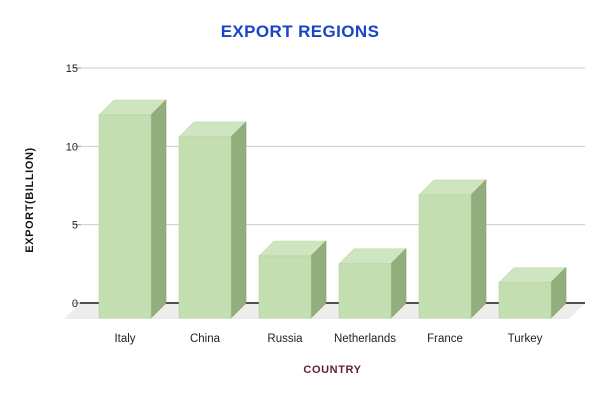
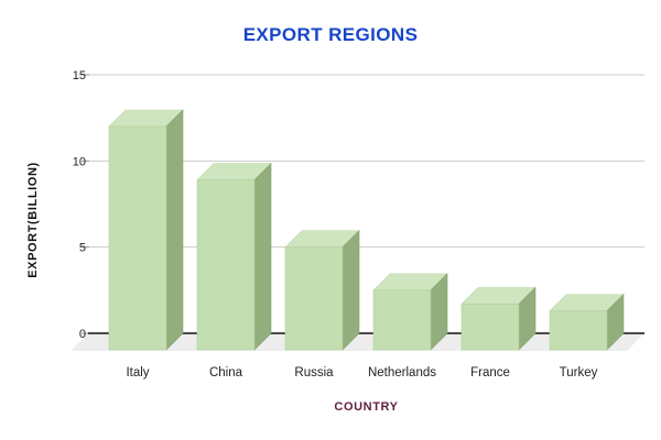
China: 10.6 -> 8.9
Russia: 3.0 -> 5.0
France: 6.9 -> 1.7
